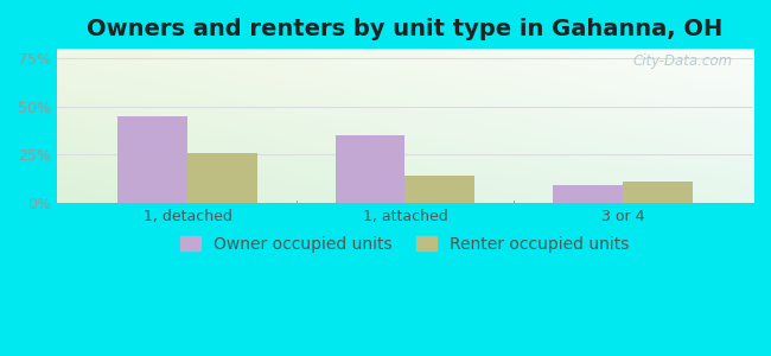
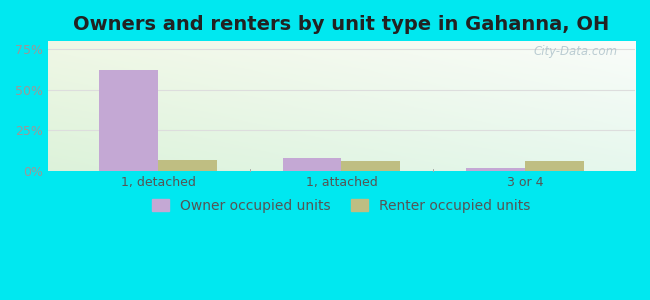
Owner occupied units/1, detached: 45% -> 62%
Renter occupied units/1, detached: 26% -> 7%
Owner occupied units/1, attached: 35% -> 8%
Renter occupied units/1, attached: 14% -> 6%
Owner occupied units/3 or 4: 9% -> 2%
Renter occupied units/3 or 4: 11% -> 6%
